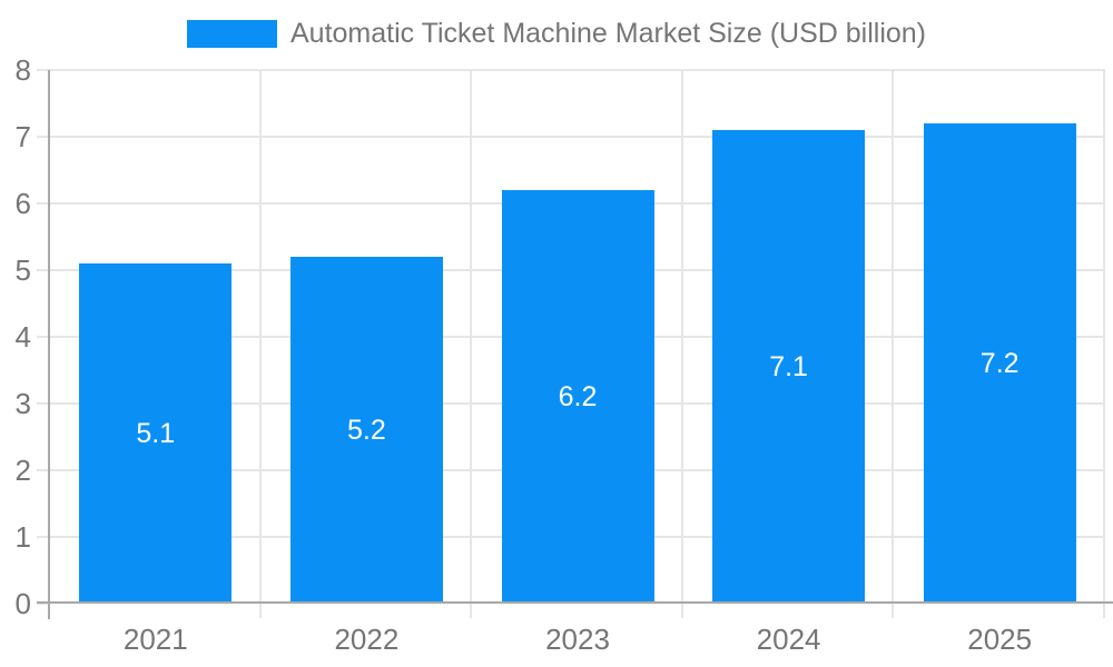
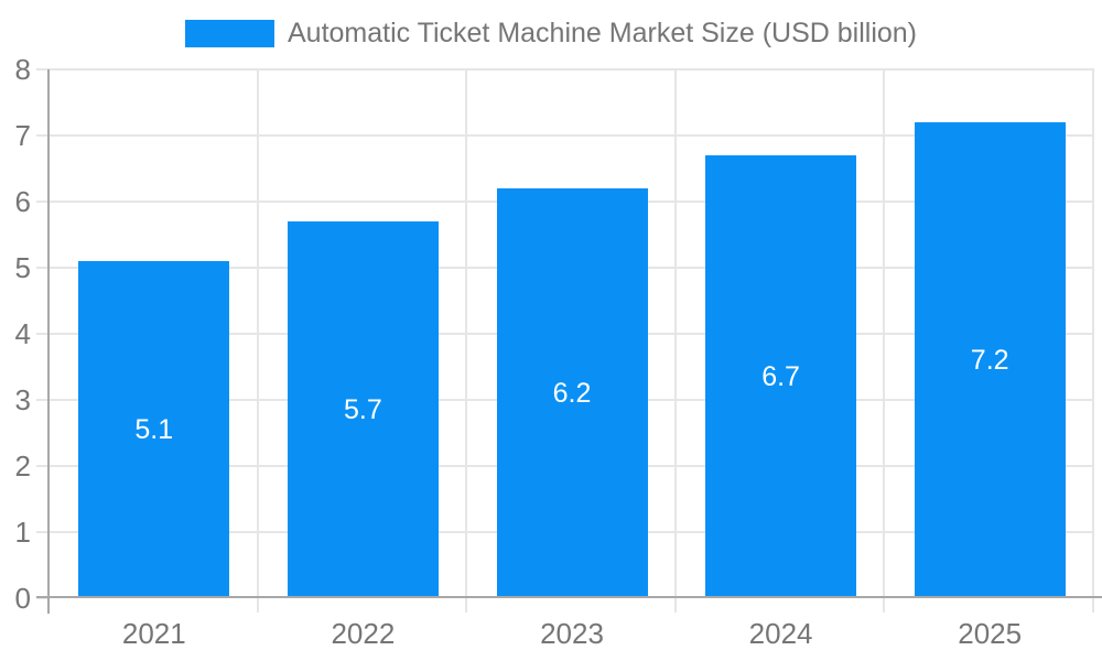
2022: 5.2 -> 5.7
2024: 7.1 -> 6.7
